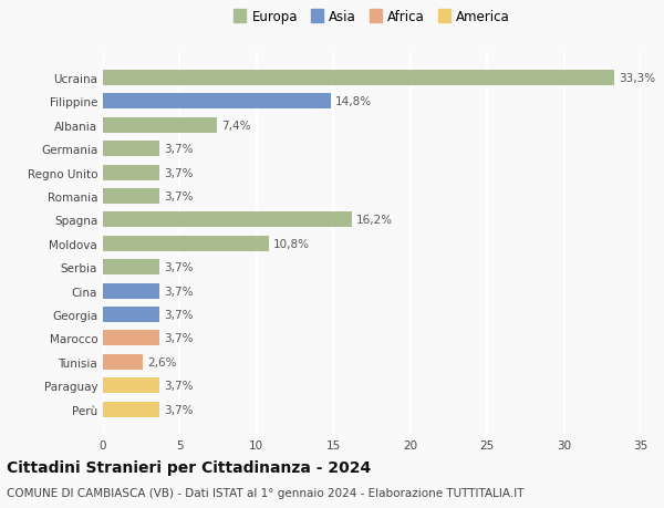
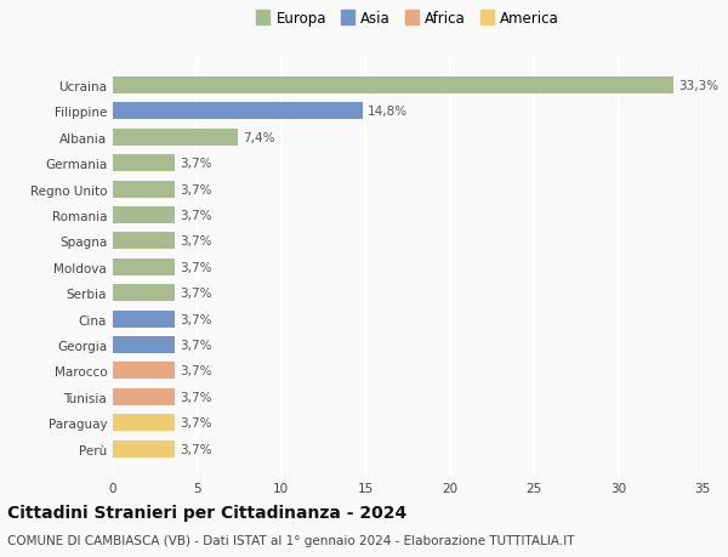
Spagna: 16,2% -> 3,7%
Moldova: 10,8% -> 3,7%
Tunisia: 2,6% -> 3,7%
